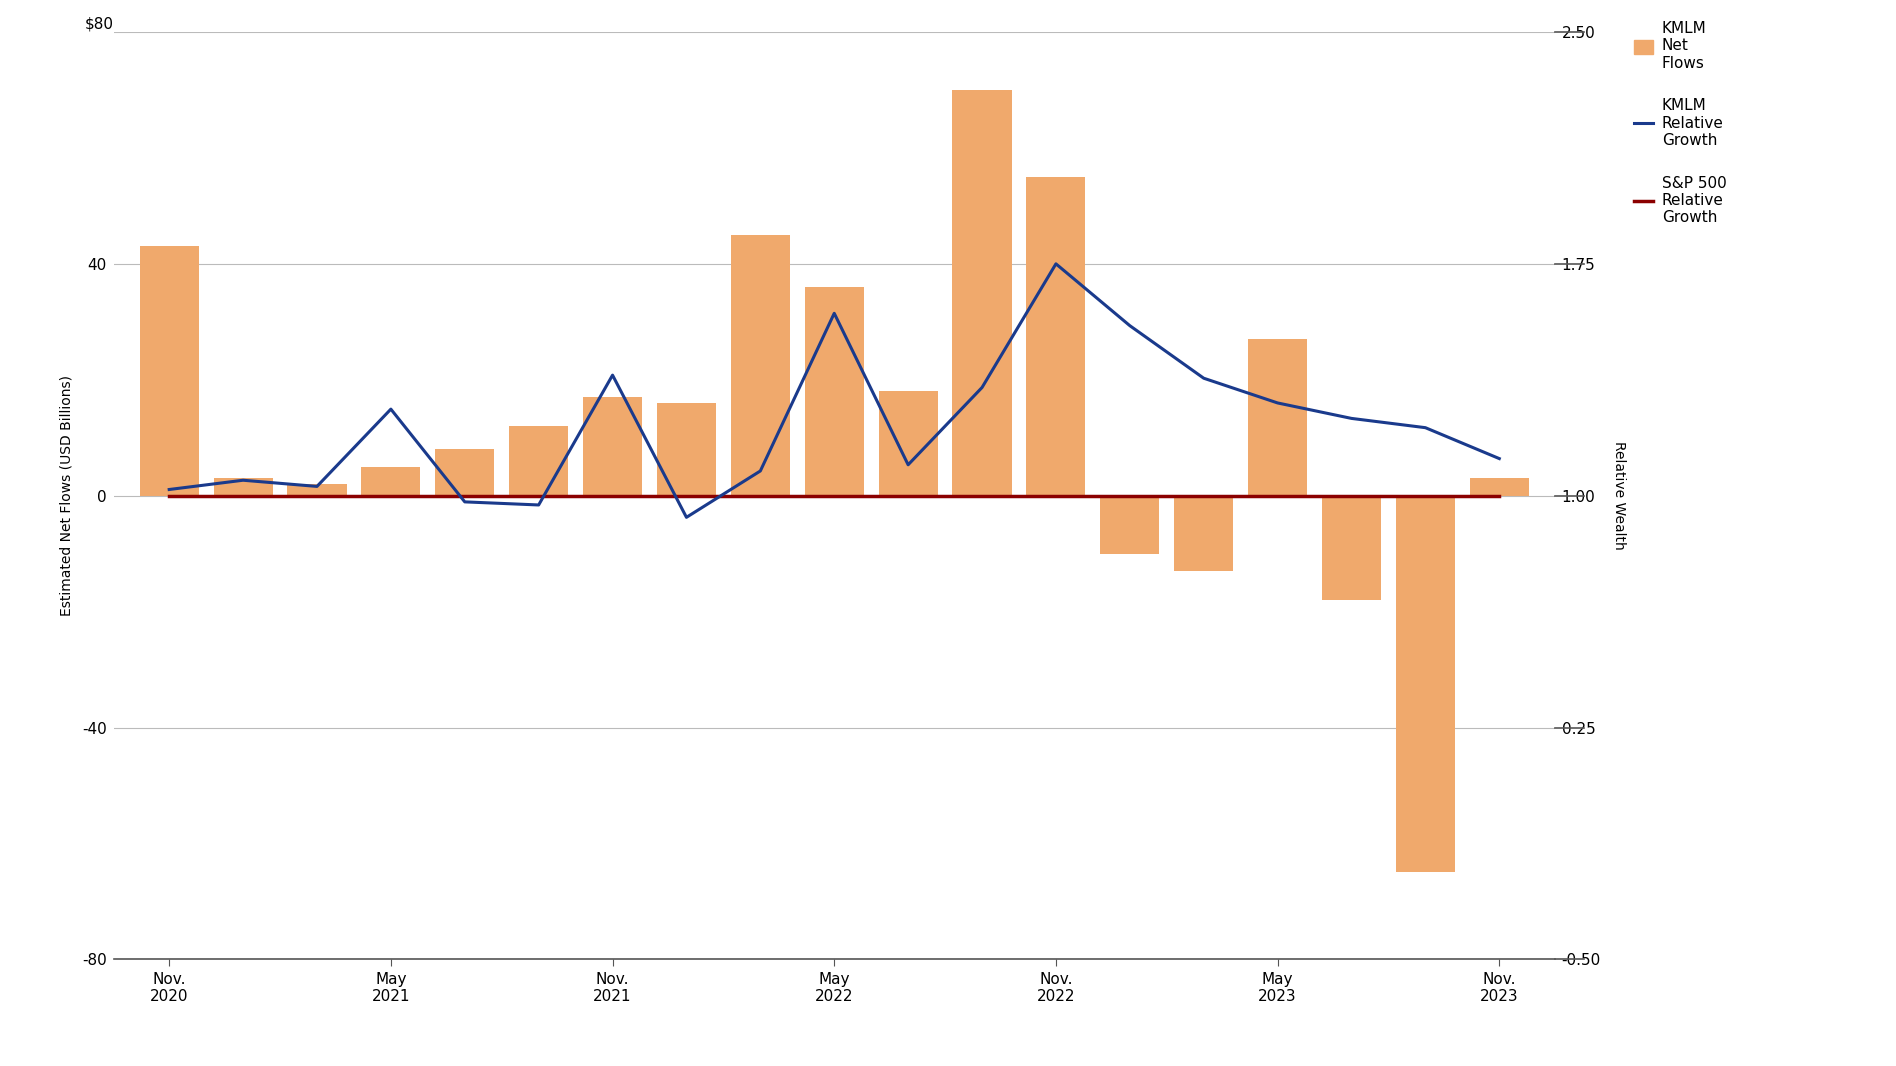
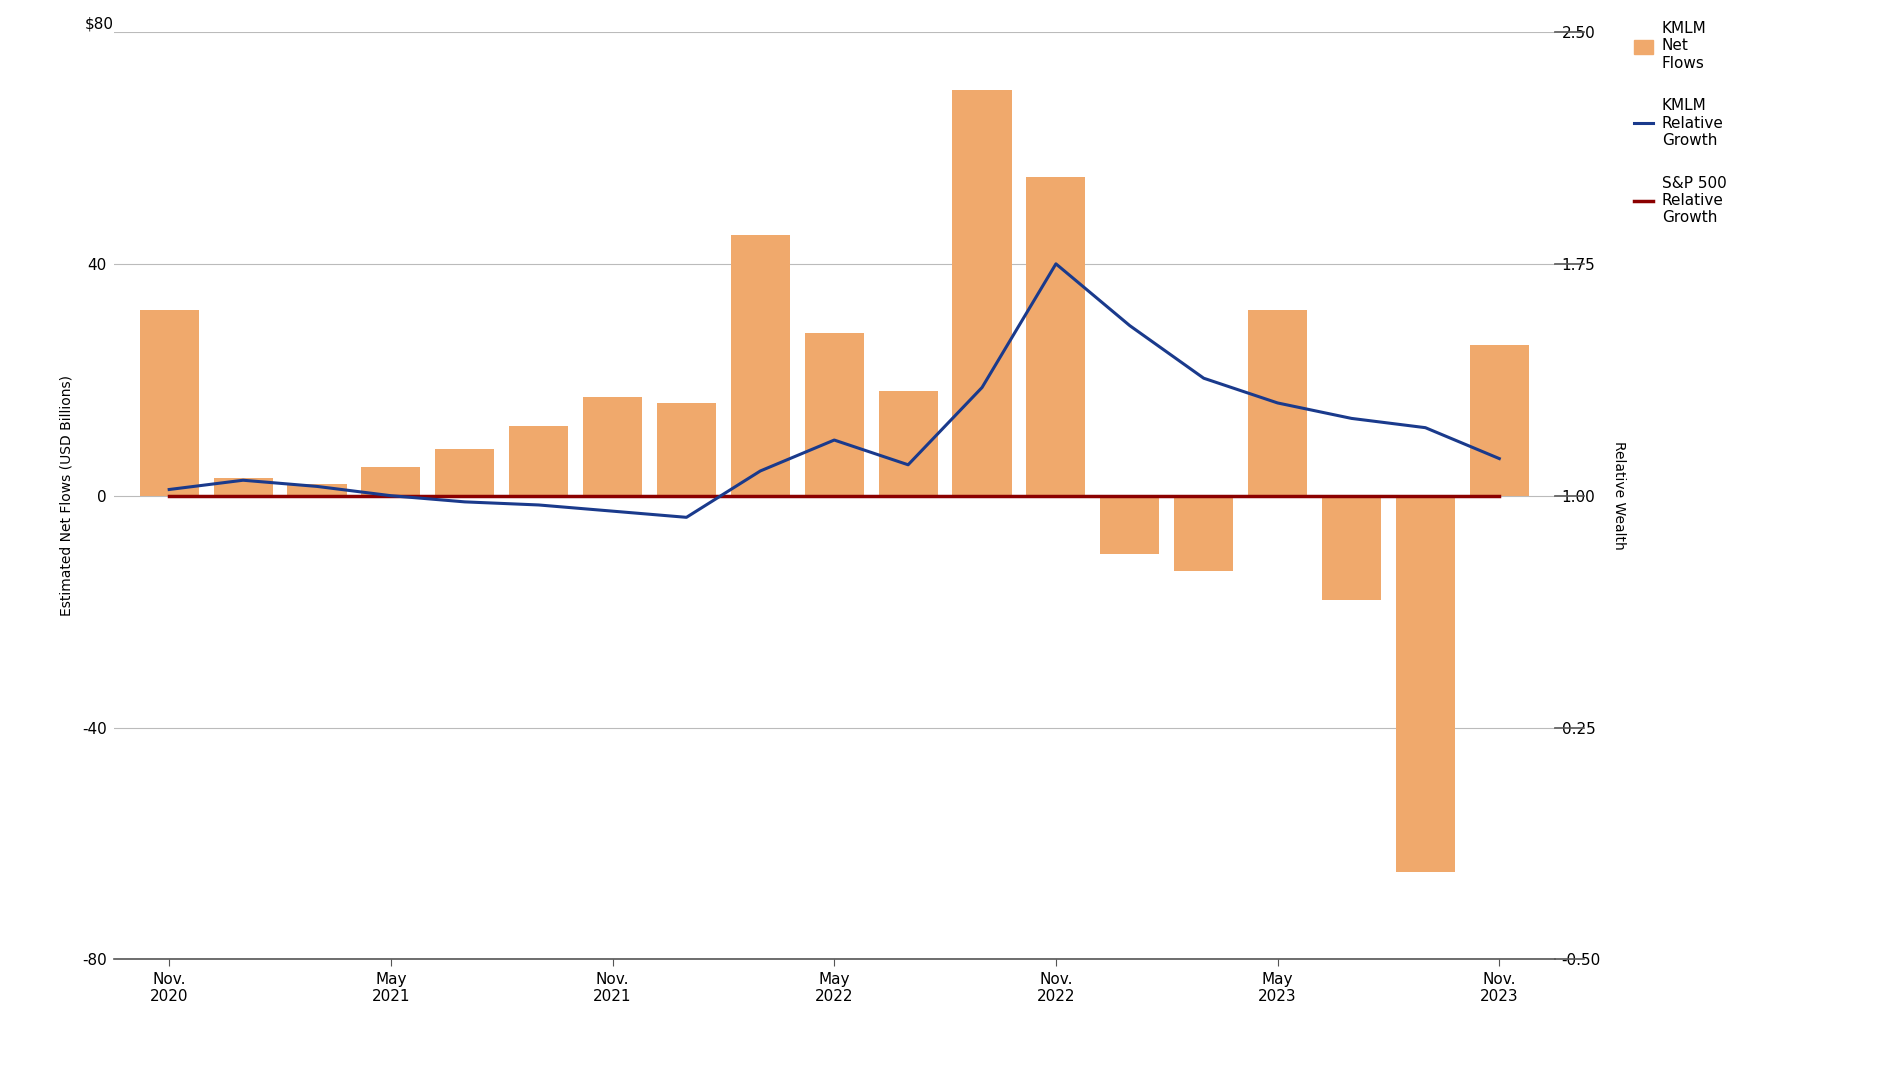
KMLM Net Flows/Nov. 2020: 43 -> 32
KMLM Relative Growth/May 2021: 1.28 -> 1.00
KMLM Relative Growth/Nov. 2021: 1.39 -> 0.95
KMLM Net Flows/May 2022: 36 -> 28
KMLM Relative Growth/May 2022: 1.59 -> 1.18
KMLM Net Flows/May 2023: 27 -> 32
KMLM Net Flows/Nov. 2023: 3 -> 26
